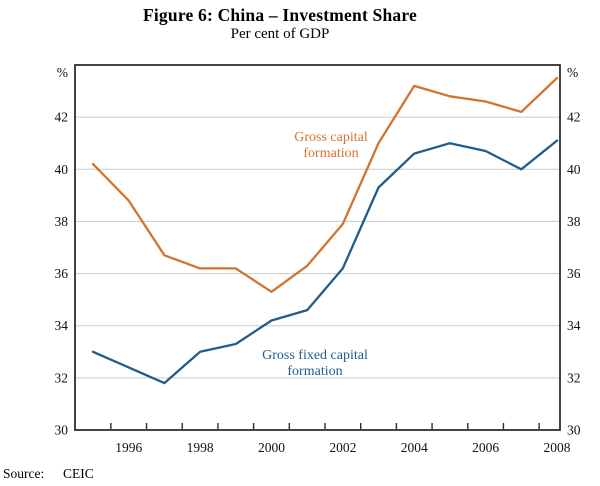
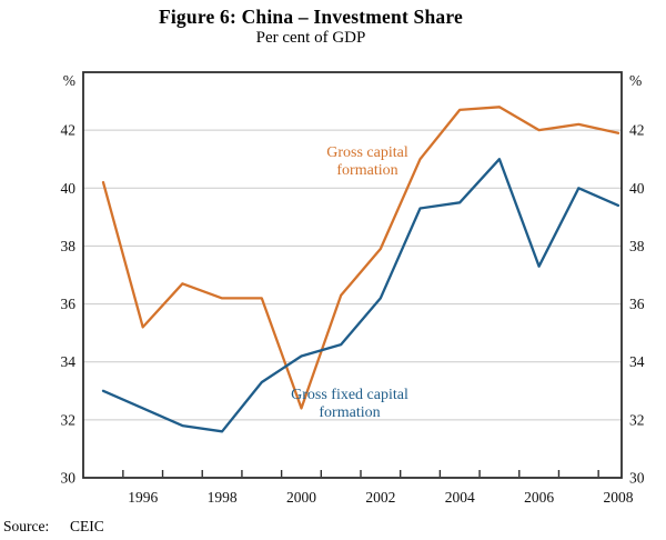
Gross capital formation/1996: 38.8 -> 35.2
Gross fixed capital formation/1998: 33.0 -> 31.6
Gross capital formation/2000: 35.3 -> 32.4
Gross capital formation/2004: 43.2 -> 42.7
Gross fixed capital formation/2004: 40.6 -> 39.5
Gross capital formation/2006: 42.6 -> 42.0
Gross fixed capital formation/2006: 40.7 -> 37.3
Gross capital formation/2008: 43.5 -> 41.9
Gross fixed capital formation/2008: 41.1 -> 39.4
